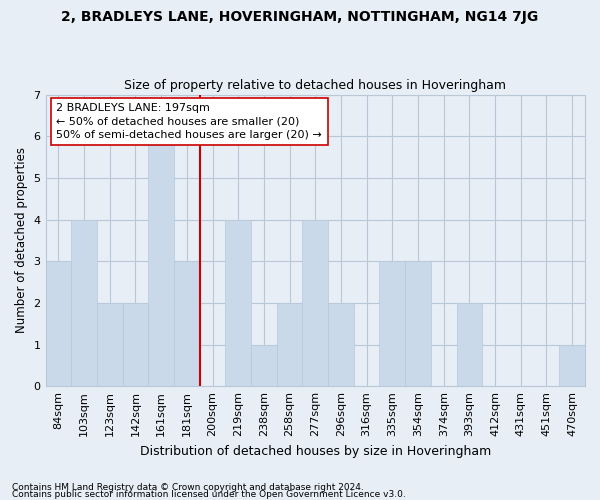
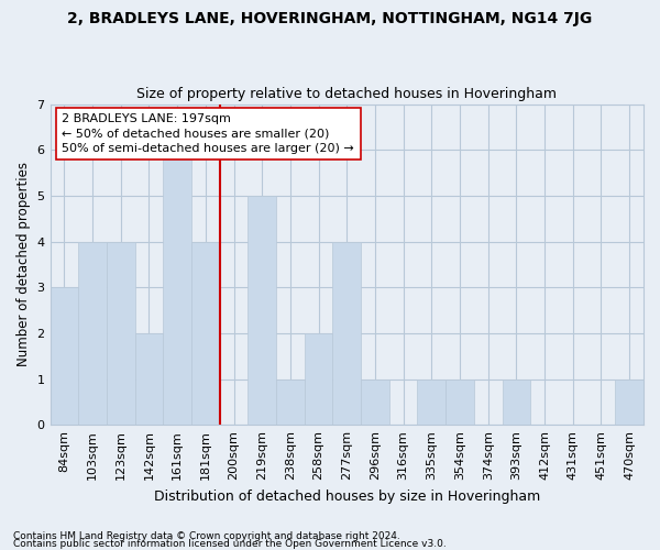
123sqm: 2 -> 4
181sqm: 3 -> 4
219sqm: 4 -> 5
296sqm: 2 -> 1
335sqm: 3 -> 1
354sqm: 3 -> 1
393sqm: 2 -> 1
